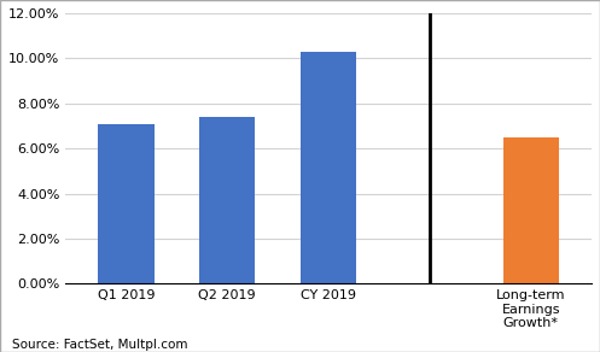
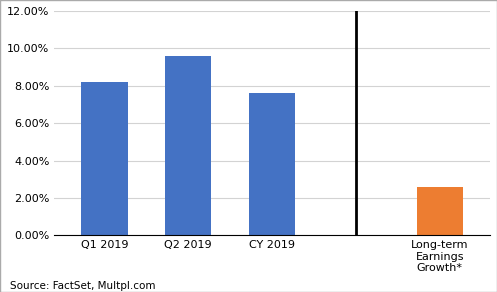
Q1 2019: 7.1% -> 8.2%
Q2 2019: 7.4% -> 9.6%
CY 2019: 10.3% -> 7.6%
Long-term Earnings Growth*: 6.5% -> 2.6%
